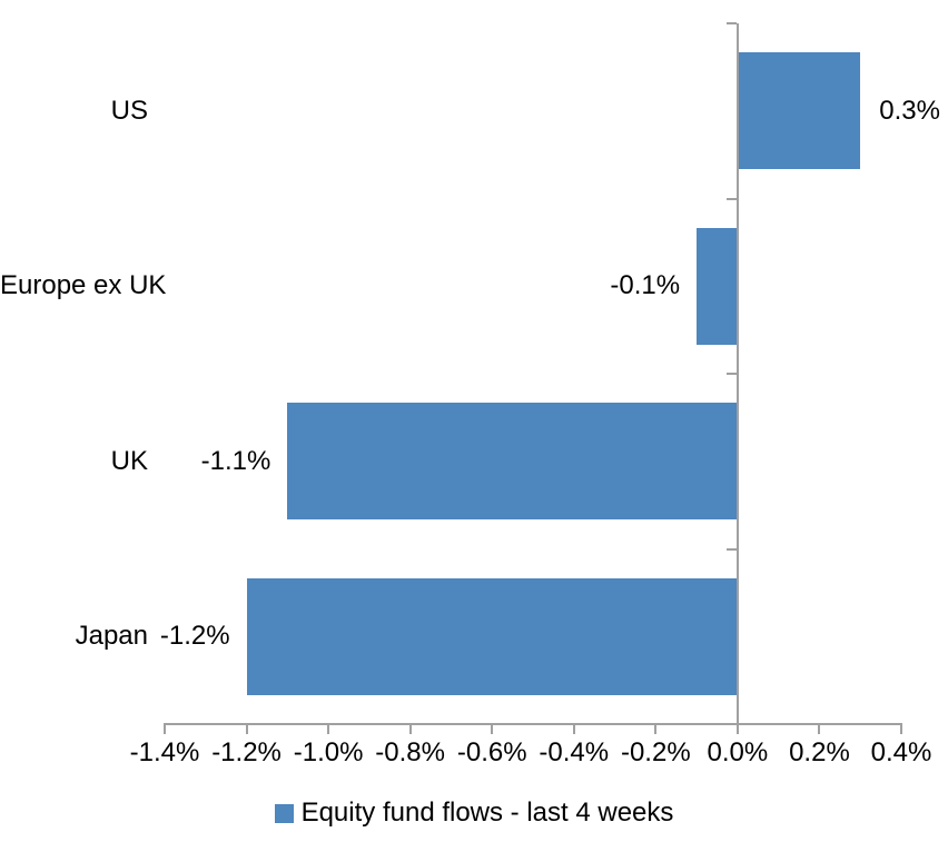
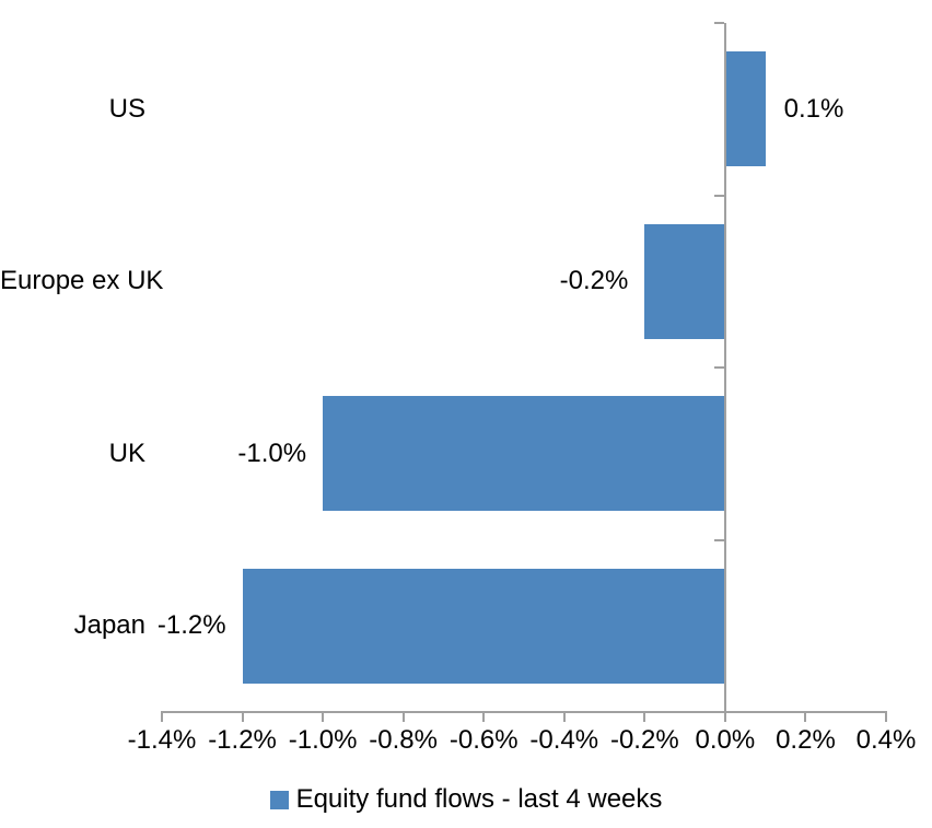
US: 0.3% -> 0.1%
Europe ex UK: -0.1% -> -0.2%
UK: -1.1% -> -1.0%
